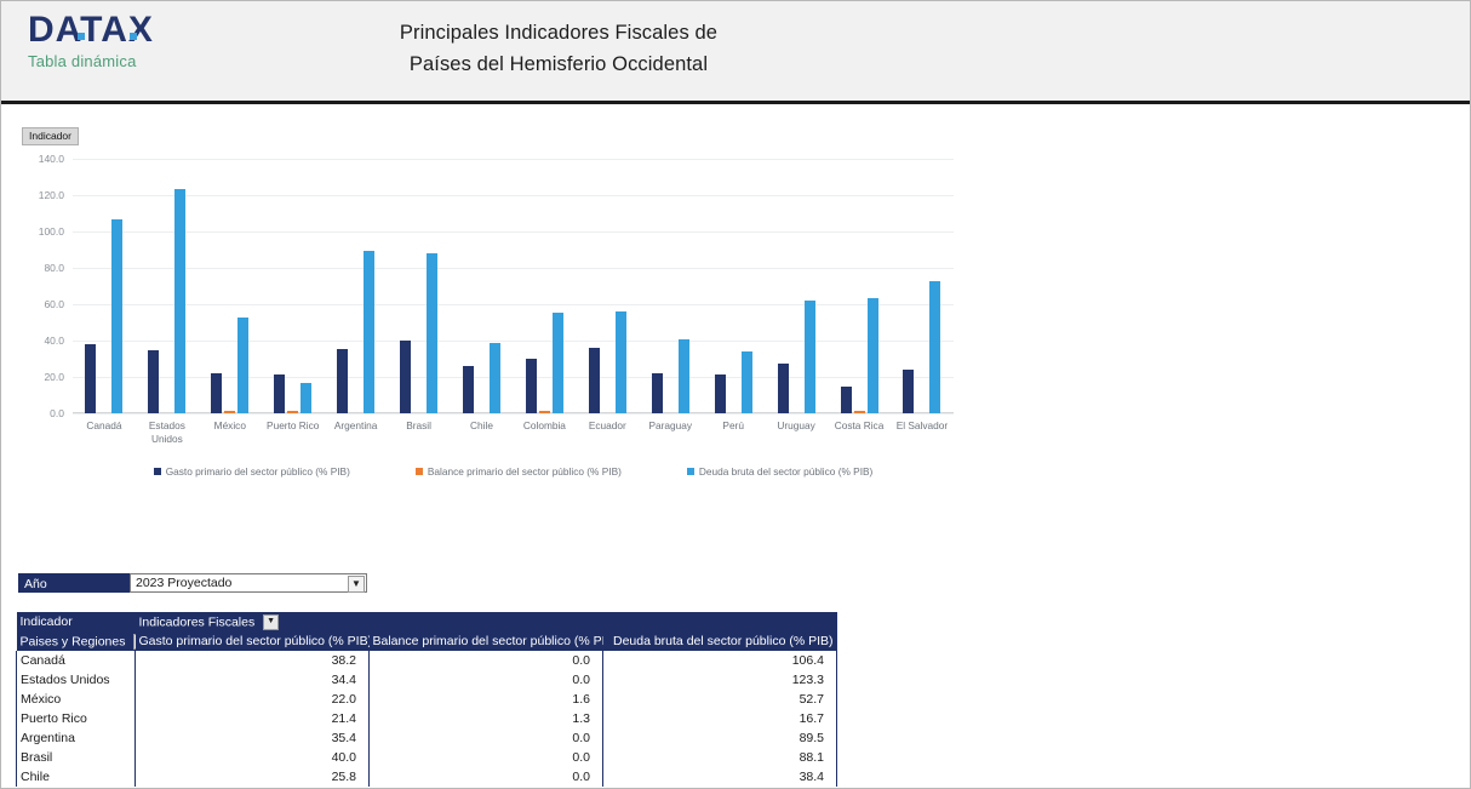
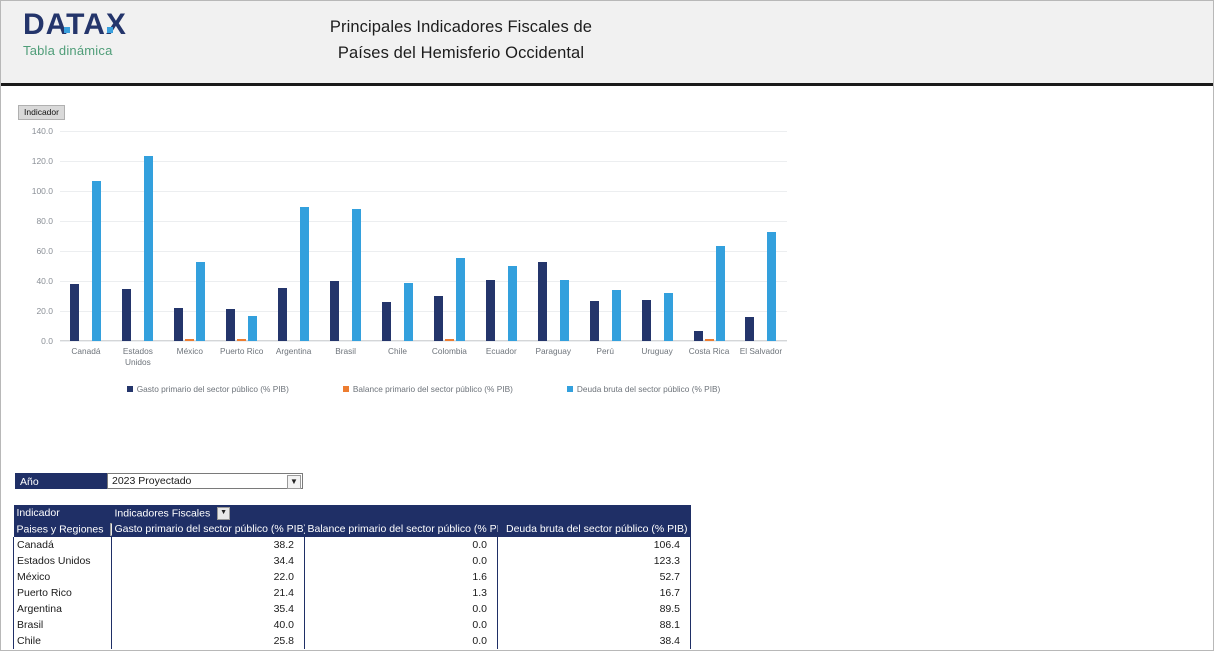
Gasto primario del sector público (% PIB)/Ecuador: 36 -> 41
Deuda bruta del sector público (% PIB)/Ecuador: 56 -> 50
Gasto primario del sector público (% PIB)/Paraguay: 22 -> 53
Gasto primario del sector público (% PIB)/Perú: 22 -> 27
Deuda bruta del sector público (% PIB)/Uruguay: 62 -> 32
Gasto primario del sector público (% PIB)/Costa Rica: 14 -> 7
Gasto primario del sector público (% PIB)/El Salvador: 24 -> 16
